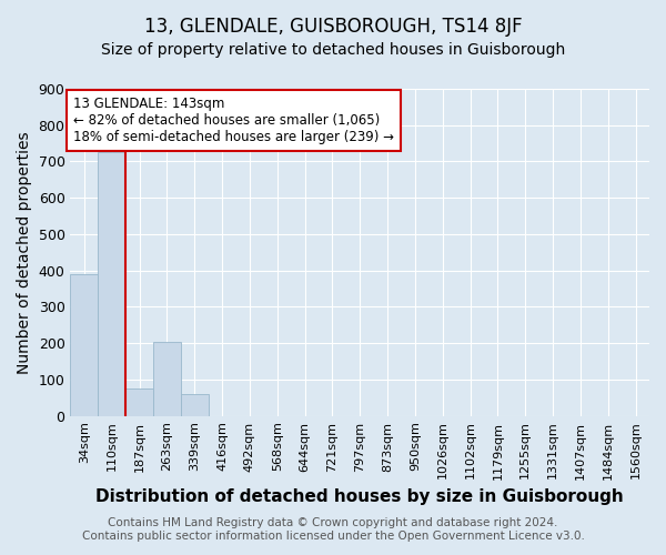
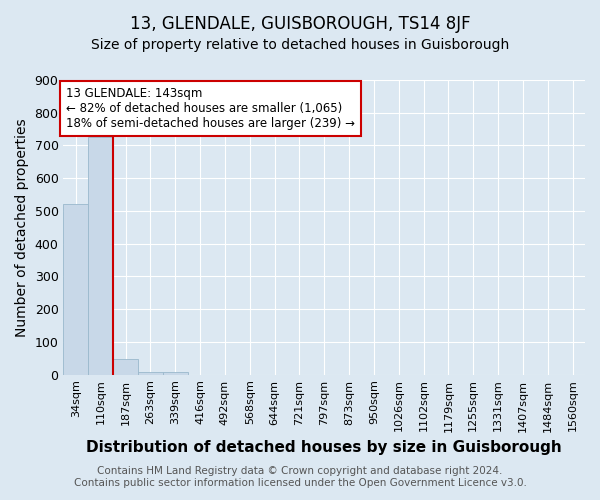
34sqm: 390 -> 521
187sqm: 75 -> 47
263sqm: 205 -> 9
339sqm: 60 -> 9
